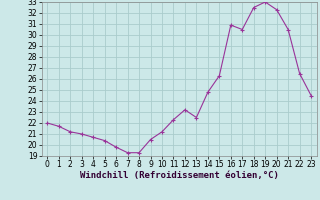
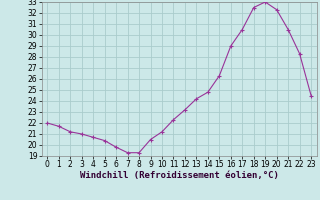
13: 22.5 -> 24.2
16: 30.9 -> 29.0
22: 26.5 -> 28.3
